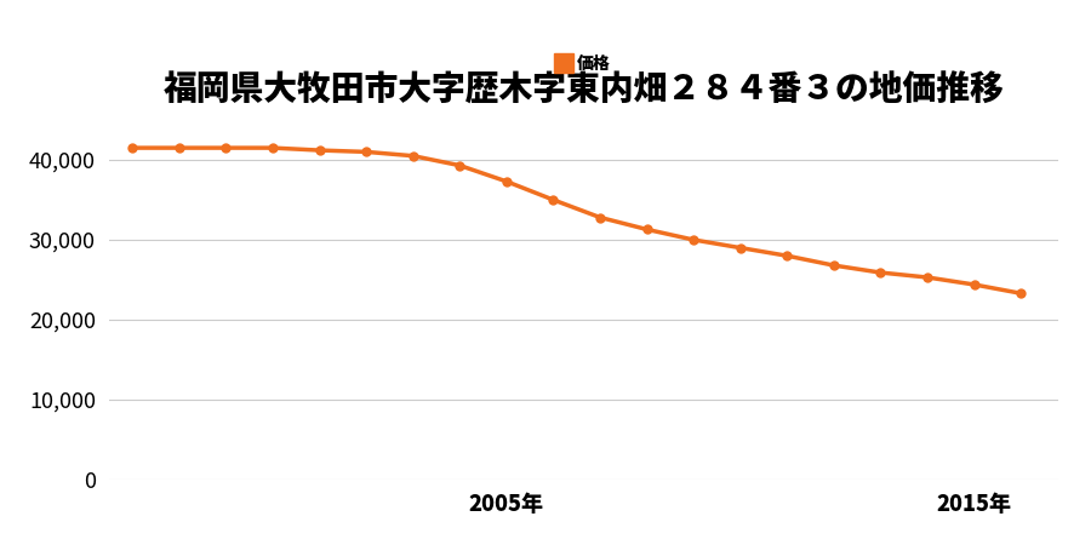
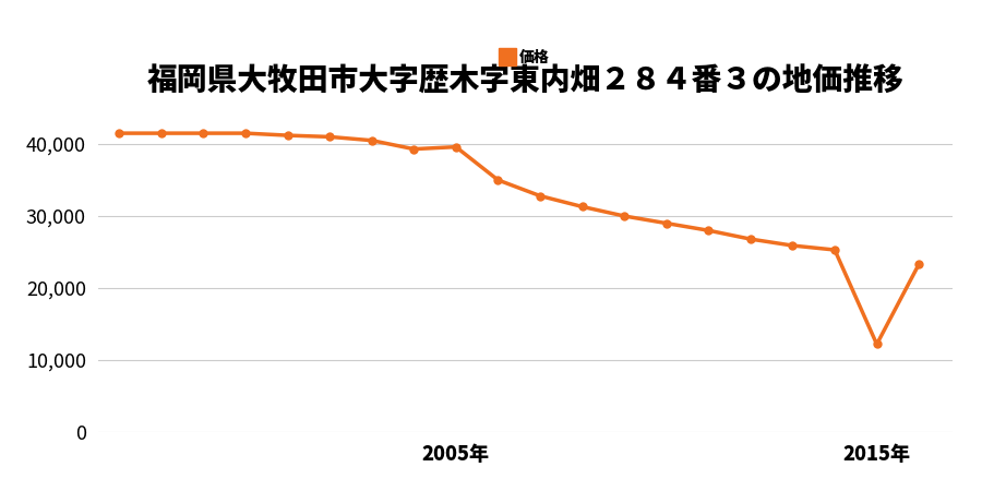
2005年: 37,300 -> 39,600
2015年: 24,400 -> 12,200
